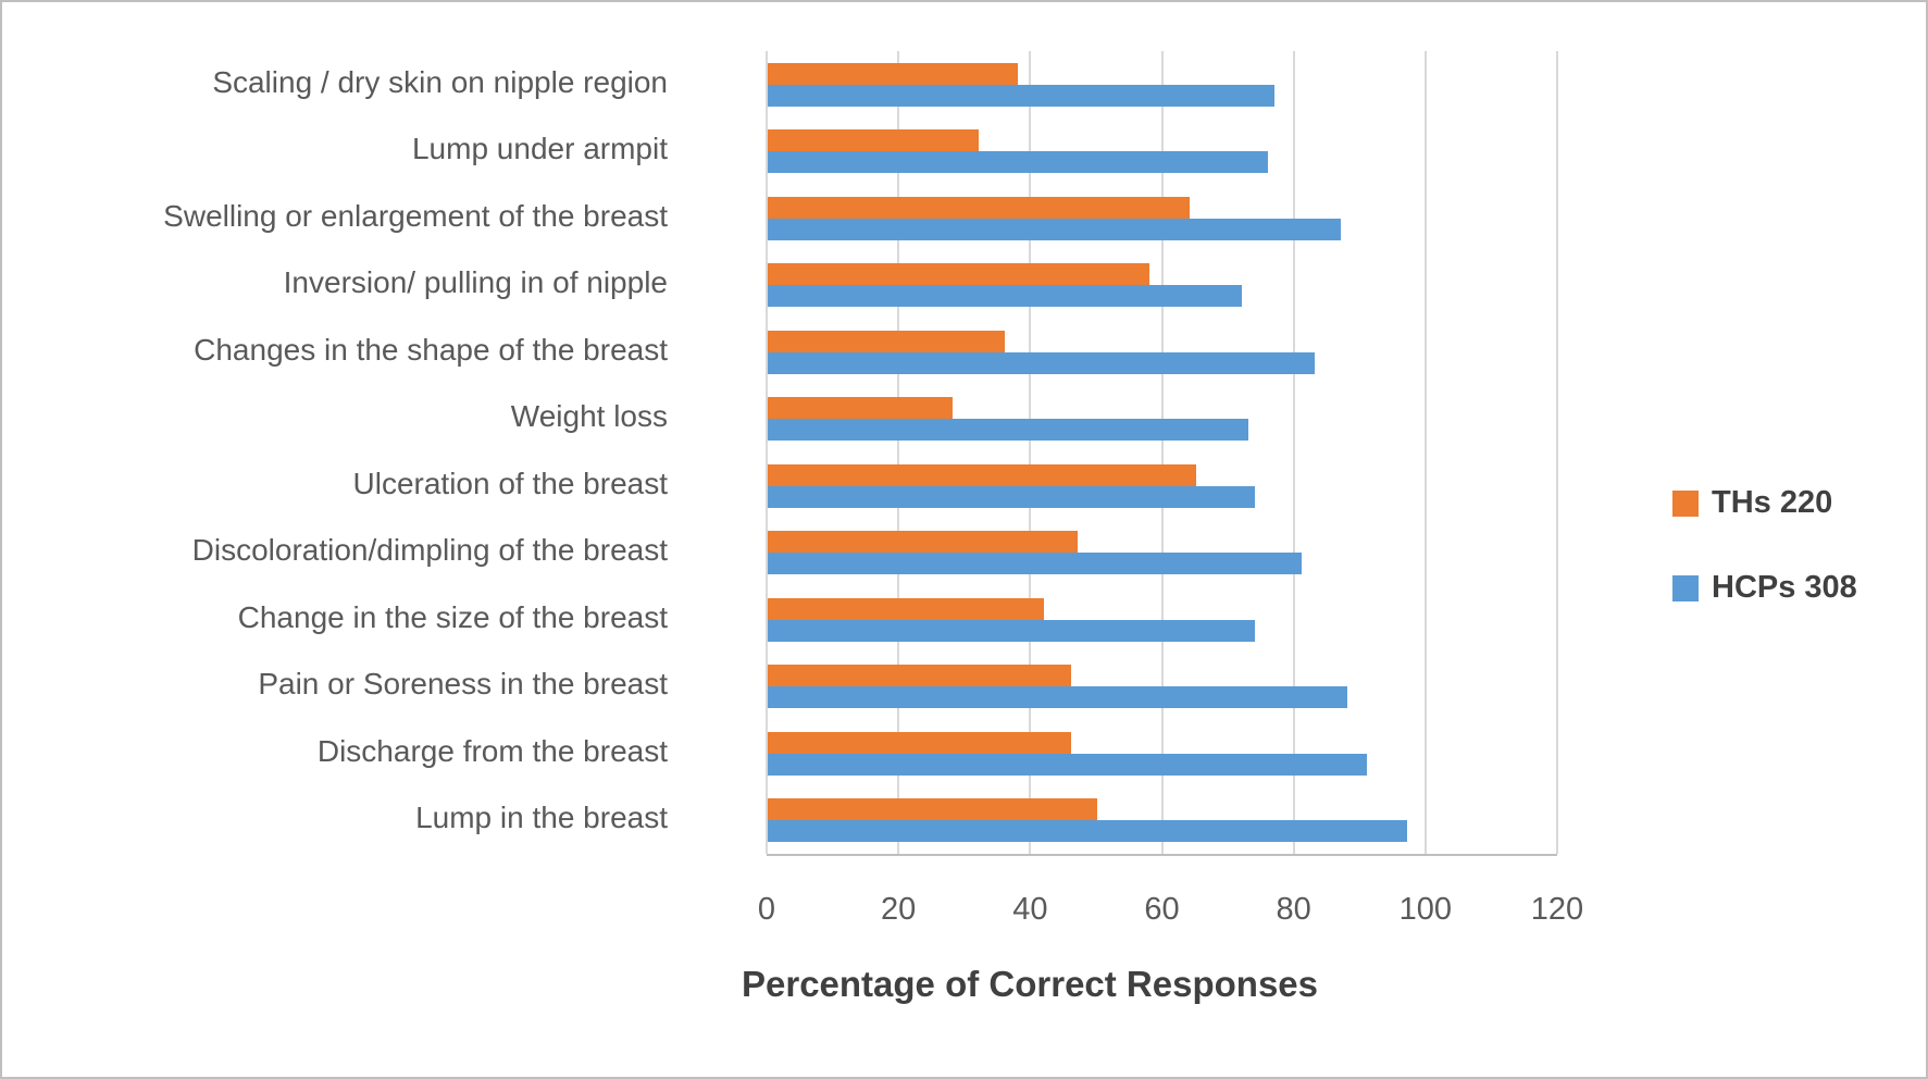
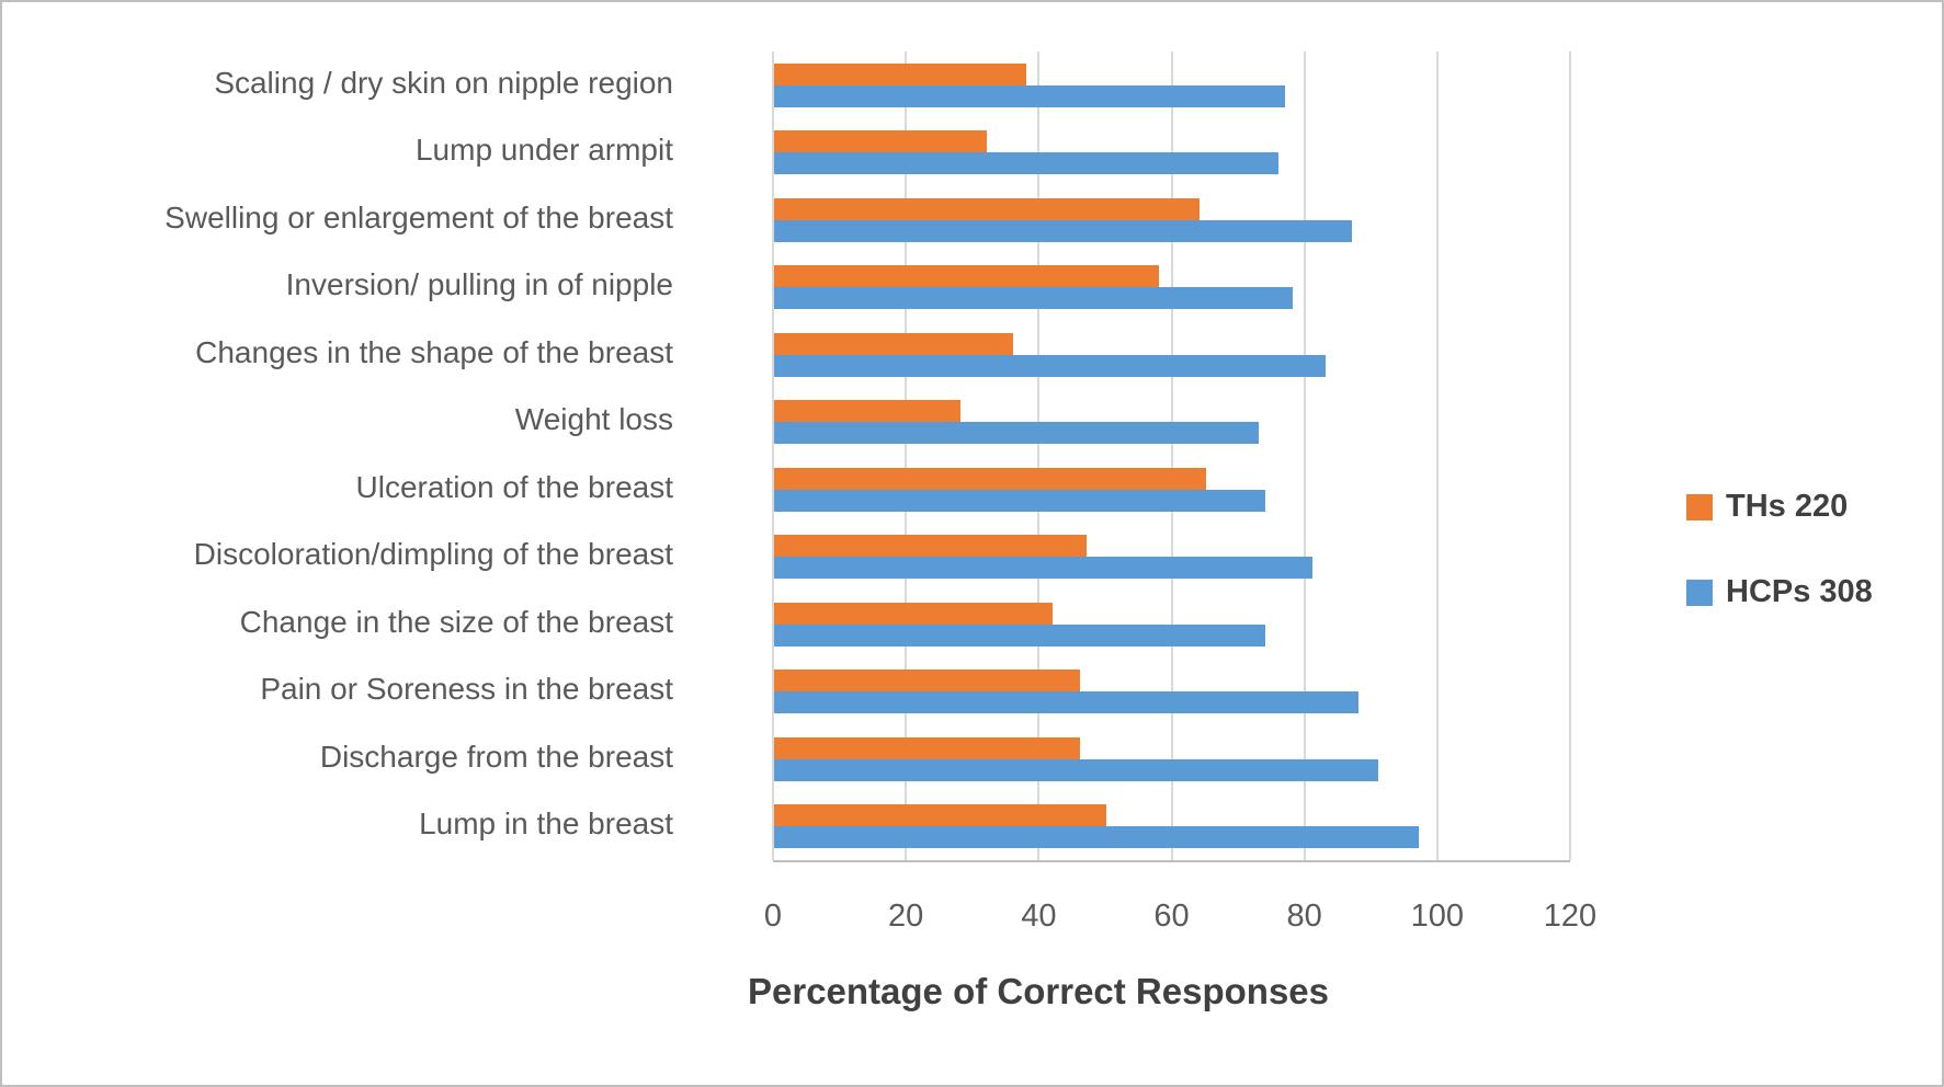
HCPs 308/Inversion/ pulling in of nipple: 72 -> 78
